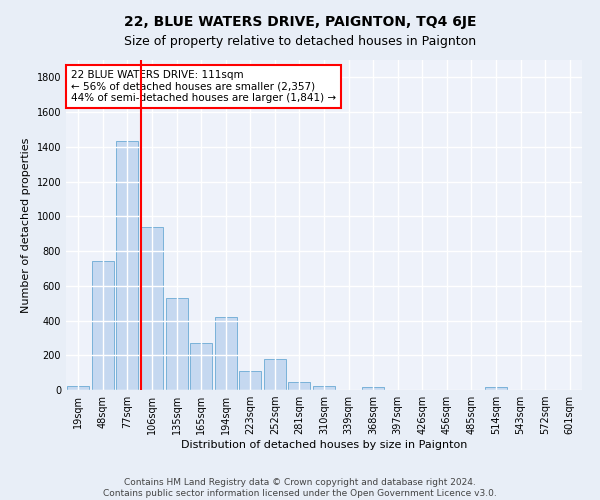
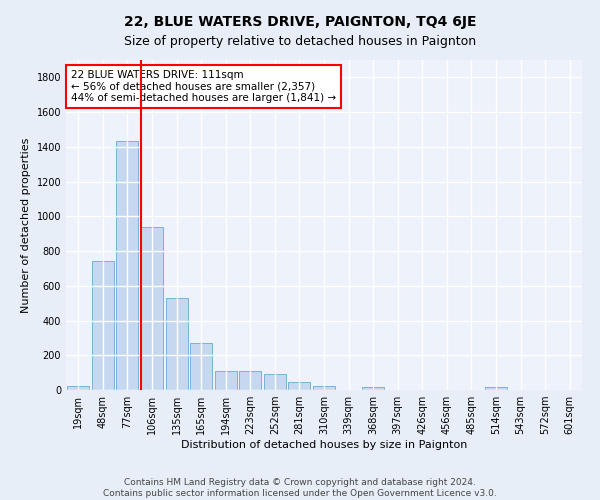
194sqm: 420 -> 110
252sqm: 180 -> 100
